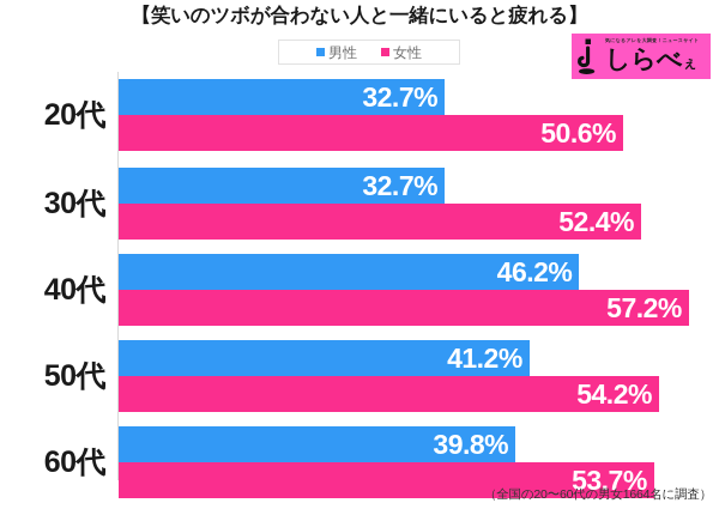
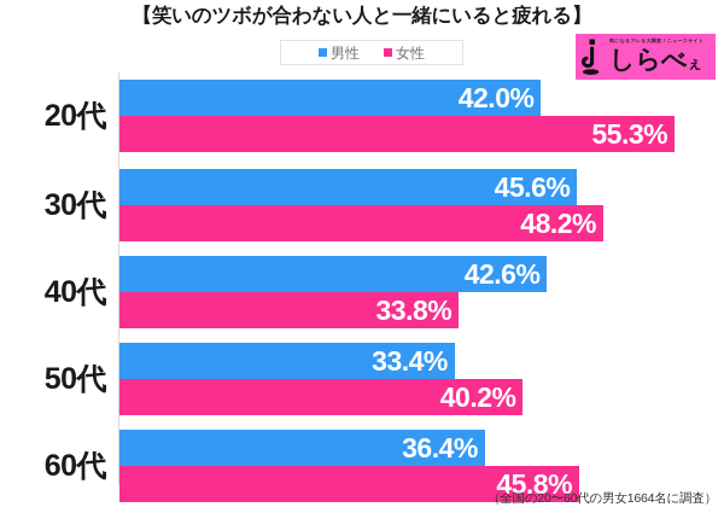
男性/20代: 32.7% -> 42.0%
女性/20代: 50.6% -> 55.3%
男性/30代: 32.7% -> 45.6%
女性/30代: 52.4% -> 48.2%
男性/40代: 46.2% -> 42.6%
女性/40代: 57.2% -> 33.8%
男性/50代: 41.2% -> 33.4%
女性/50代: 54.2% -> 40.2%
男性/60代: 39.8% -> 36.4%
女性/60代: 53.7% -> 45.8%
